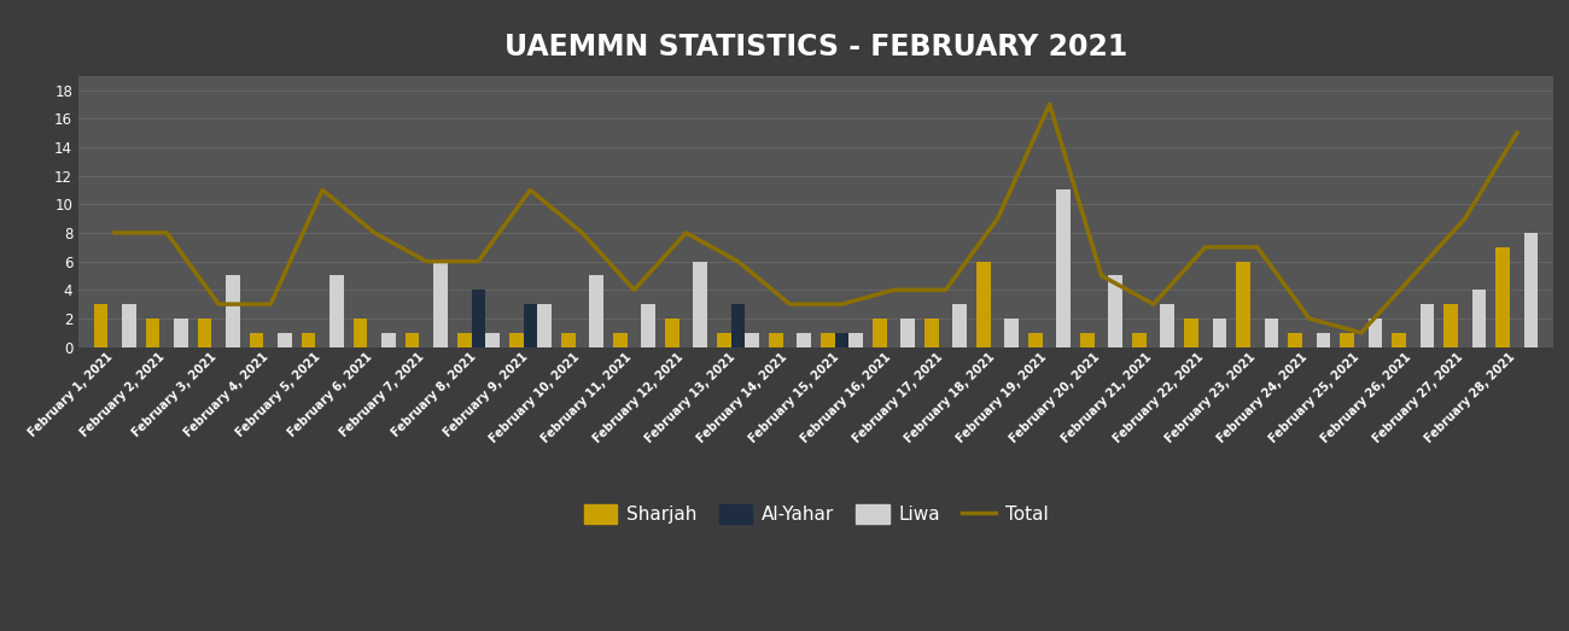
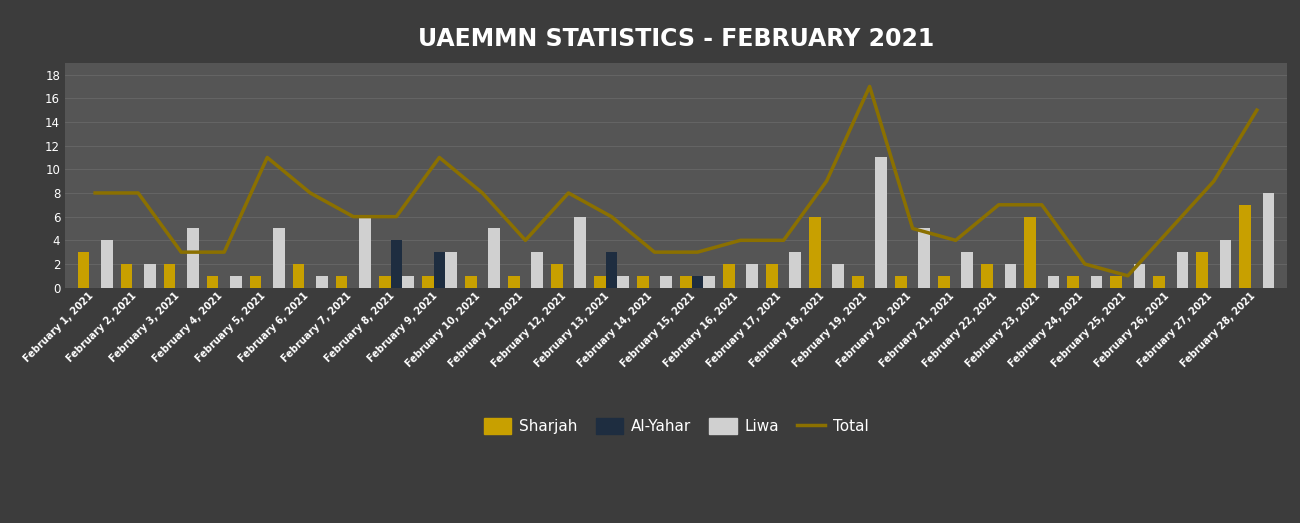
Liwa/February 1, 2021: 3 -> 4
Total/February 21, 2021: 3 -> 4
Liwa/February 23, 2021: 2 -> 1
